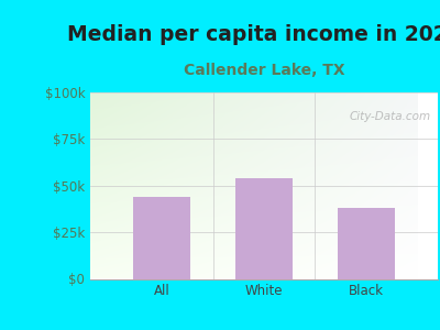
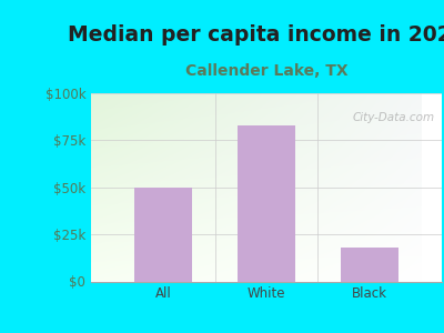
All: $44k -> $50k
White: $54k -> $83k
Black: $38k -> $18k
